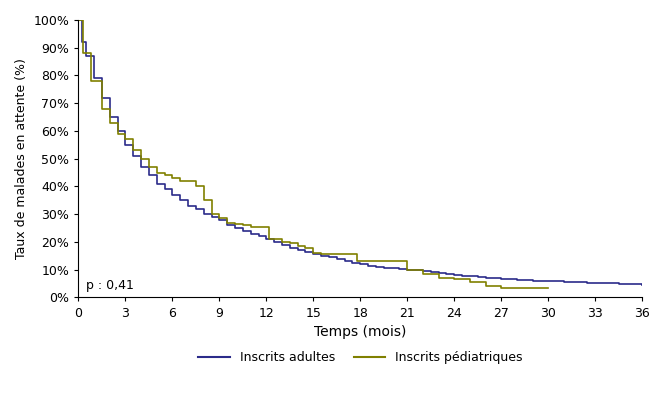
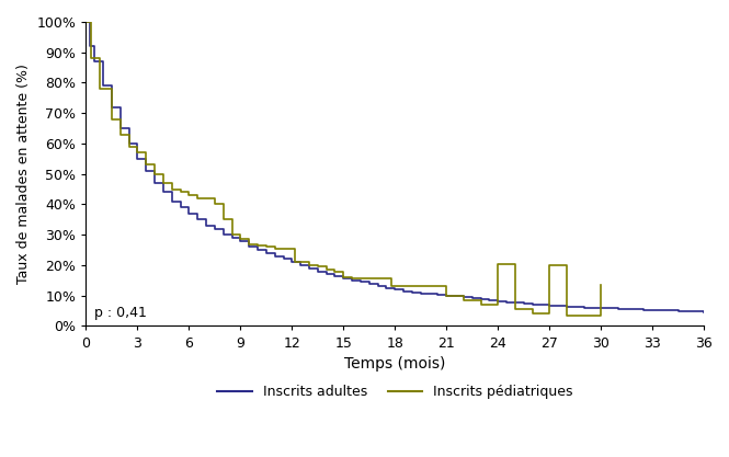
Inscrits pédiatriques/24: 6.5% -> 20.5%
Inscrits pédiatriques/27: 3.3% -> 20.0%
Inscrits pédiatriques/30: 3.3% -> 13.5%
